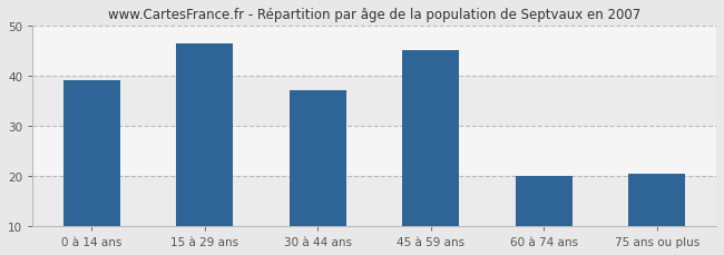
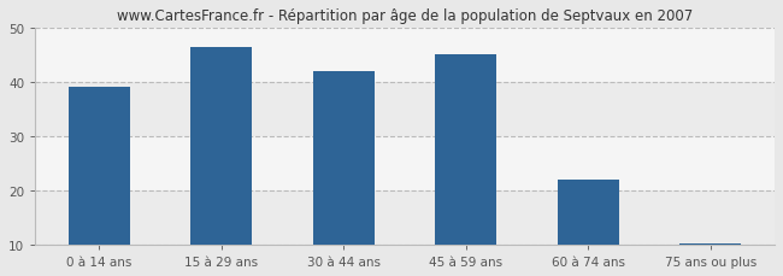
30 à 44 ans: 37.0 -> 42.0
60 à 74 ans: 20.0 -> 22.0
75 ans ou plus: 20.5 -> 10.2
